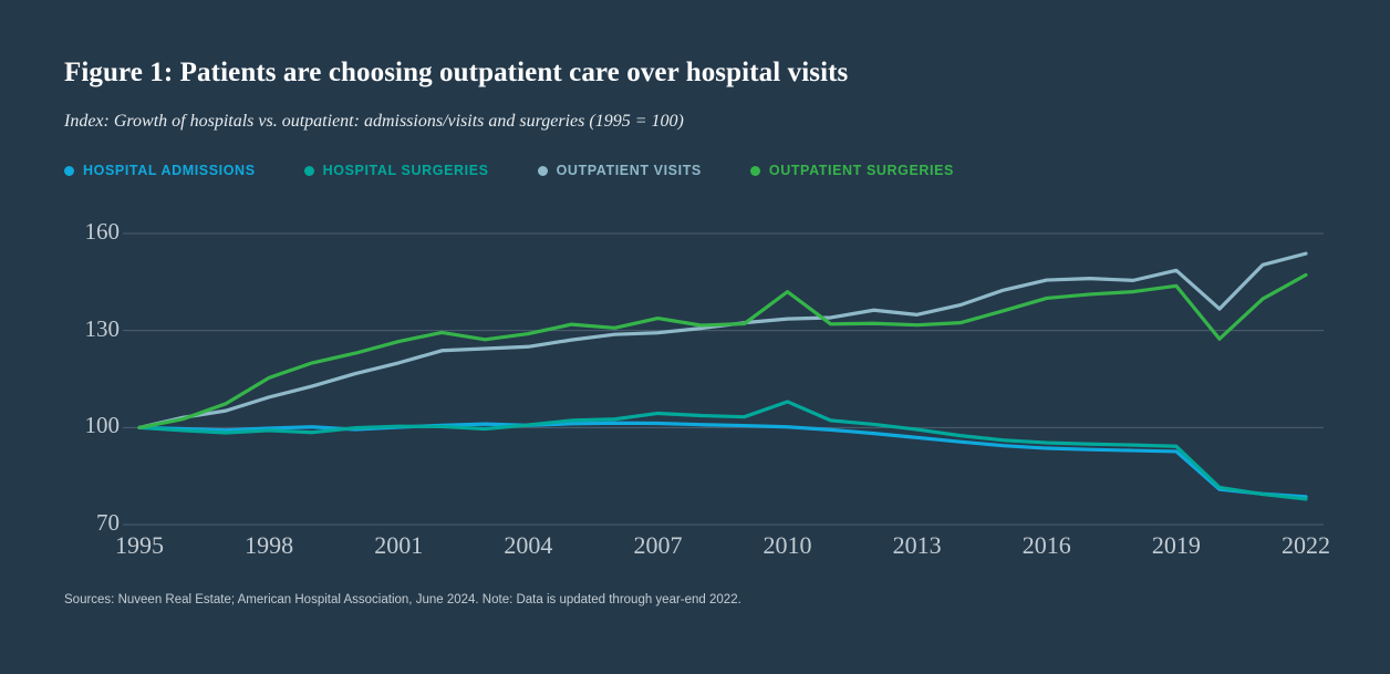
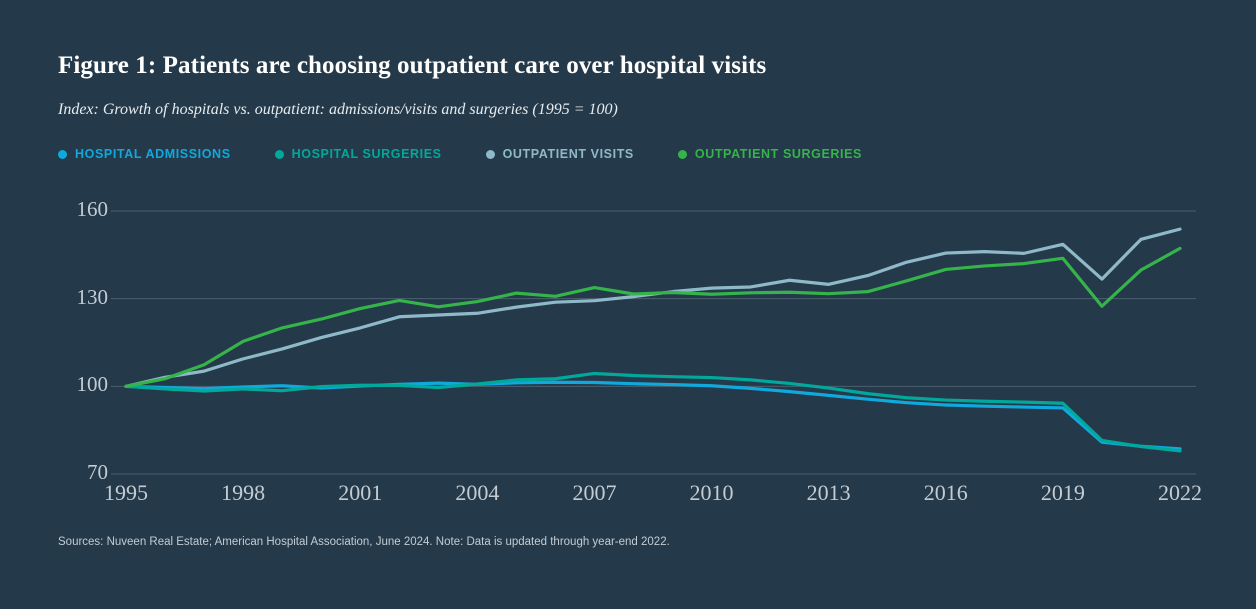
HOSPITAL SURGERIES/2010: 108 -> 103
OUTPATIENT SURGERIES/2010: 142 -> 132
